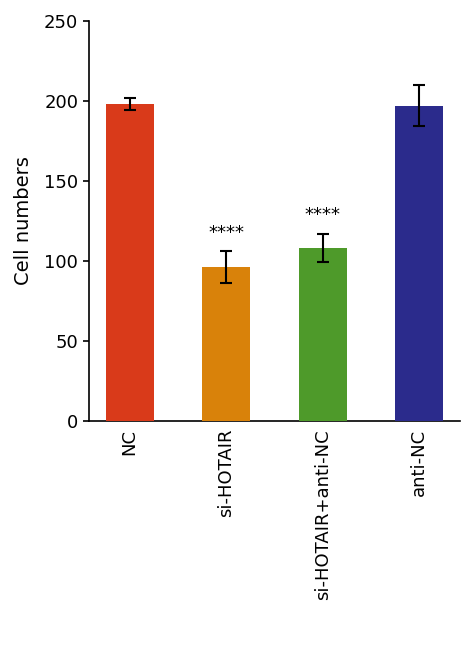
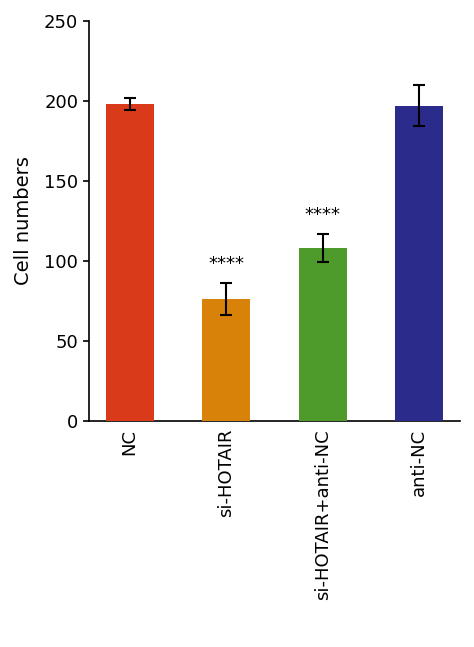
si-HOTAIR: 96 -> 76
